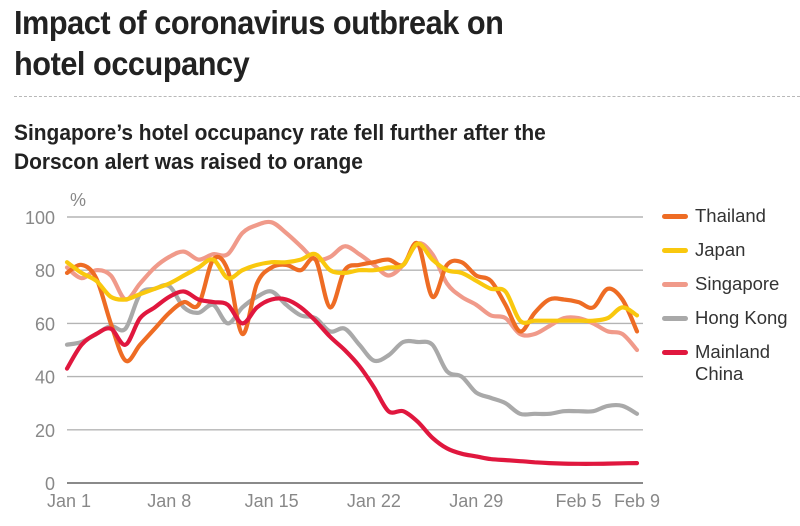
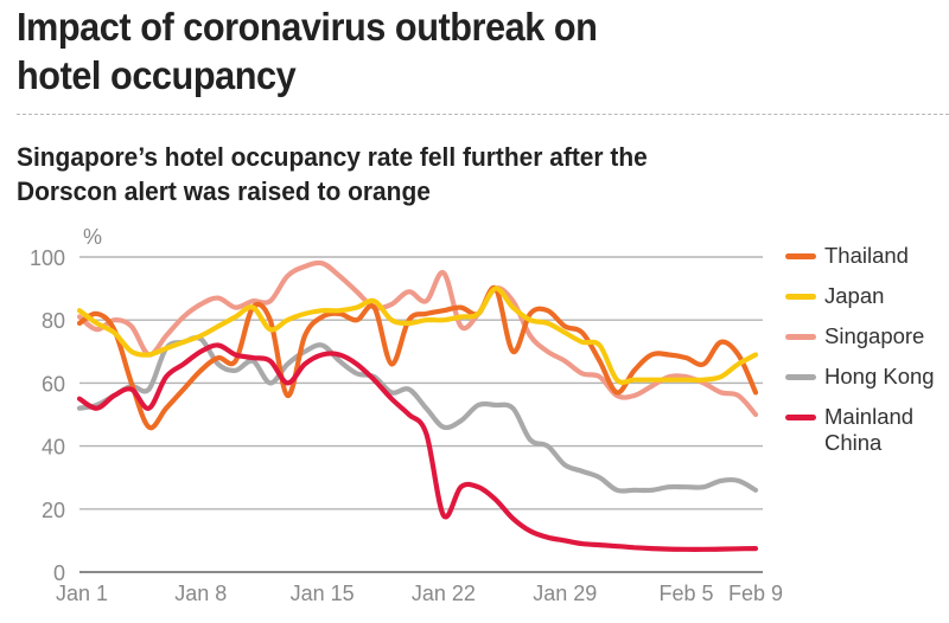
Mainland China/Jan 1: 43 -> 55
Singapore/Jan 22: 82 -> 95
Mainland China/Jan 22: 36 -> 18
Japan/Feb 9: 63 -> 69
